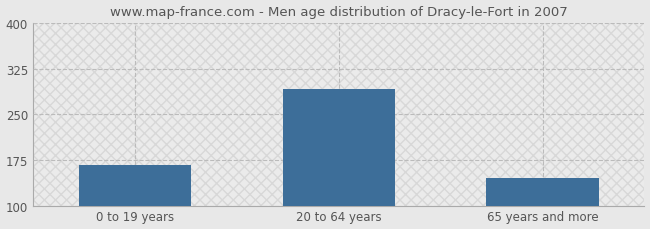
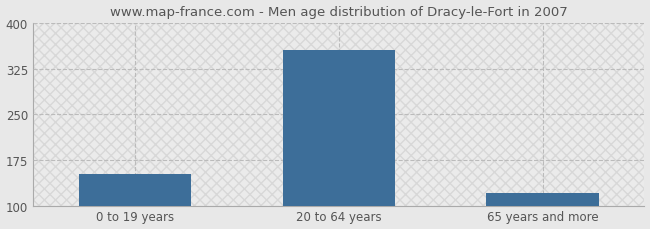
0 to 19 years: 166 -> 152
20 to 64 years: 292 -> 355
65 years and more: 146 -> 120
